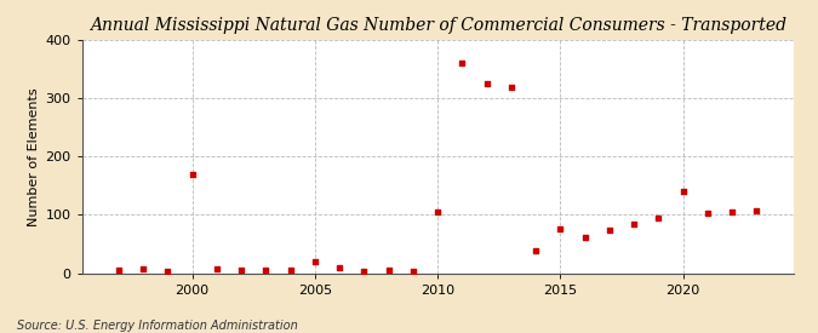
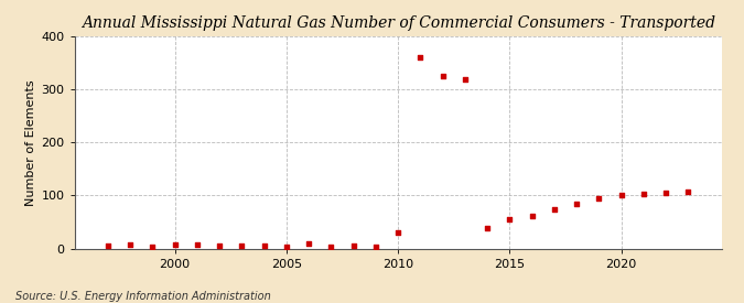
2000: 170 -> 8
2005: 20 -> 3
2010: 105 -> 30
2015: 75 -> 55
2020: 140 -> 100
